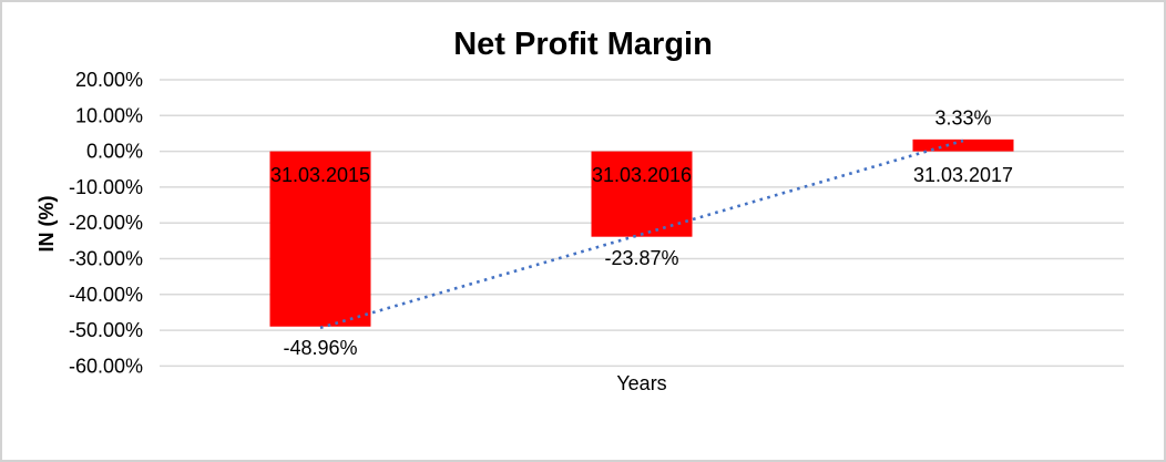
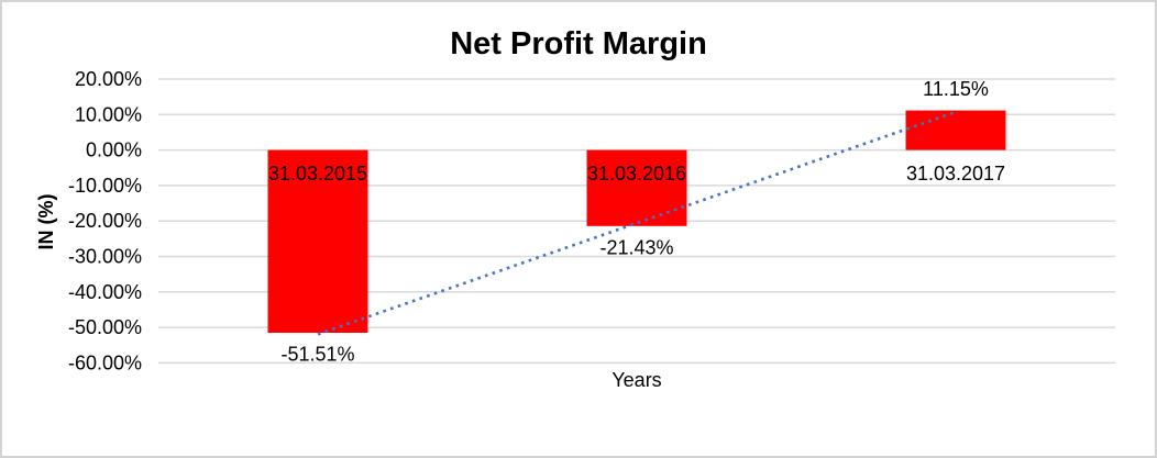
31.03.2015: -48.96% -> -51.51%
31.03.2016: -23.87% -> -21.43%
31.03.2017: 3.33% -> 11.15%
